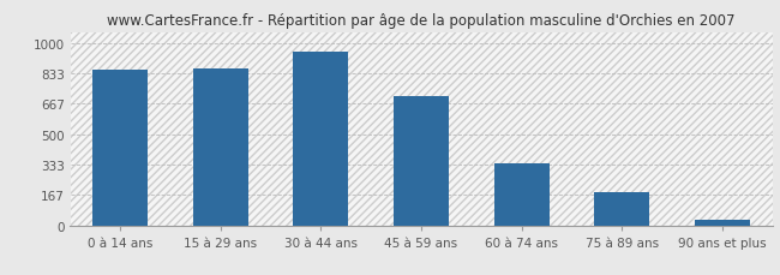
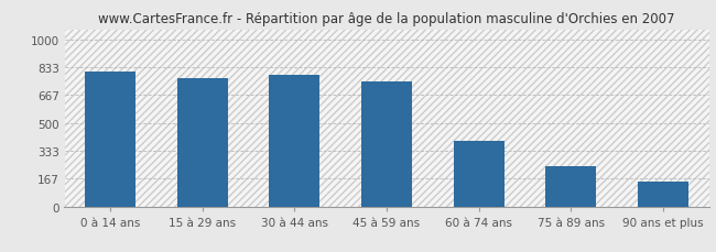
0 à 14 ans: 850 -> 810
15 à 29 ans: 860 -> 770
30 à 44 ans: 950 -> 790
45 à 59 ans: 710 -> 750
60 à 74 ans: 340 -> 390
75 à 89 ans: 180 -> 240
90 ans et plus: 30 -> 150
